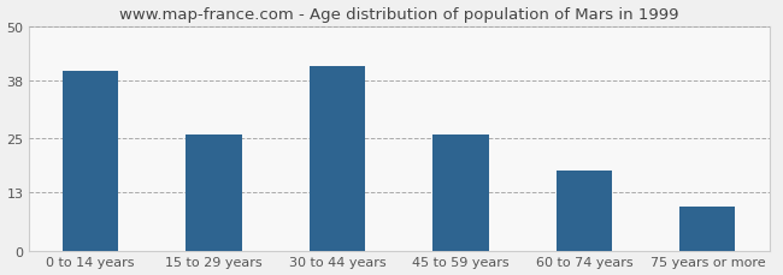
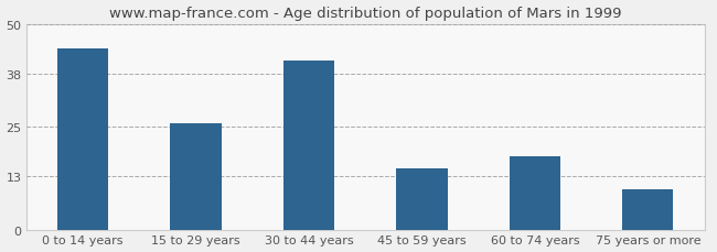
0 to 14 years: 40 -> 44
45 to 59 years: 26 -> 15
